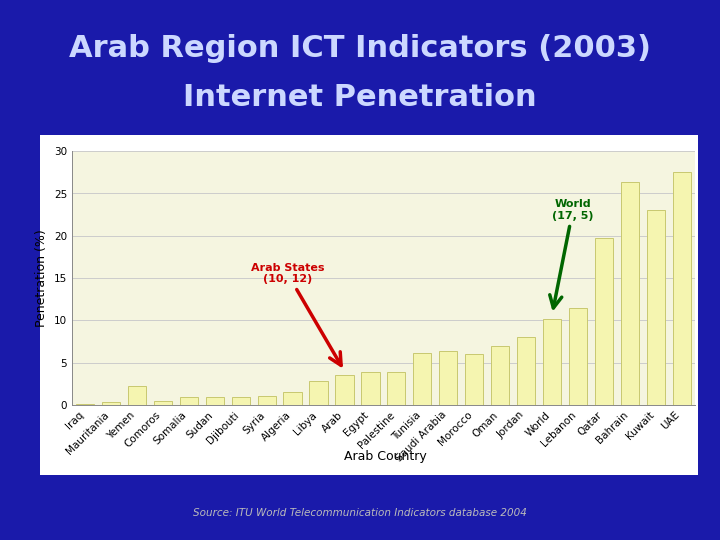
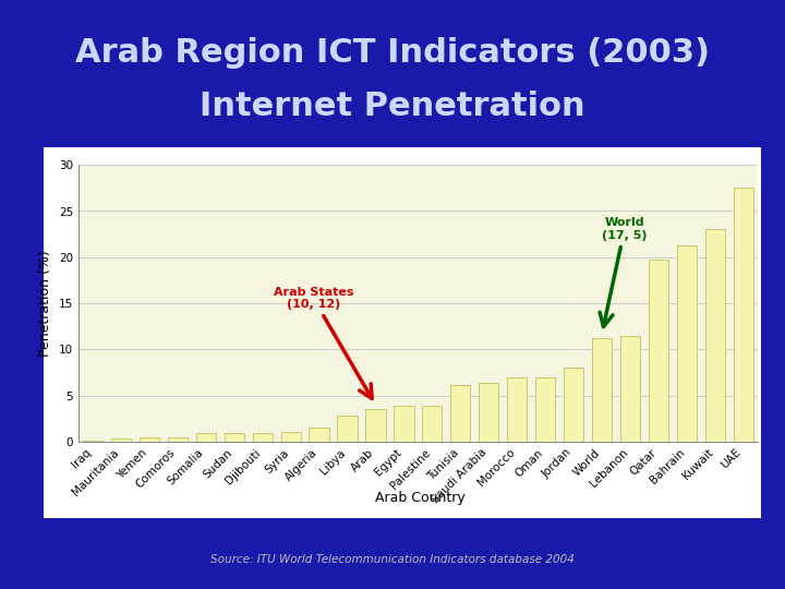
Yemen: 2.2 -> 0.5
Morocco: 6.0 -> 7.0
World: 10.2 -> 11.2
Bahrain: 26.4 -> 21.3
